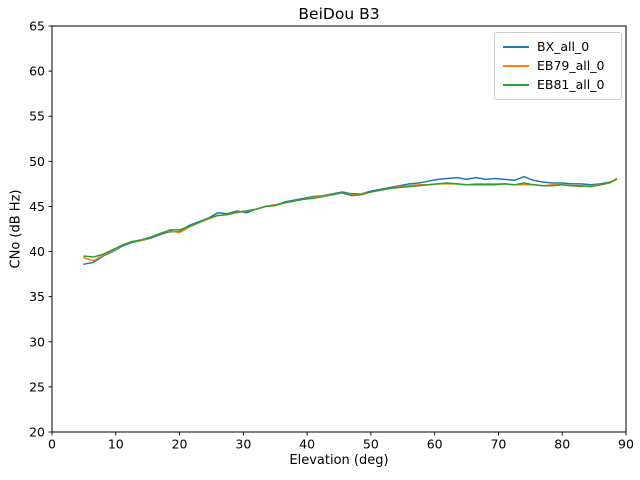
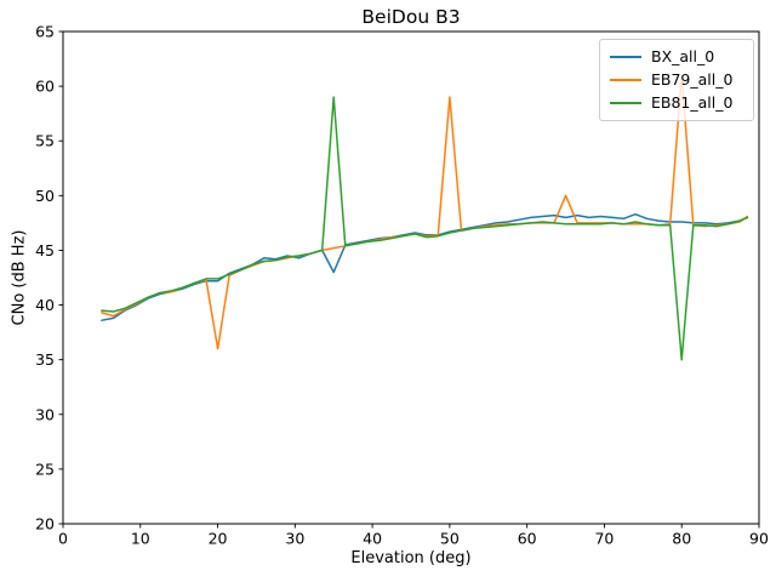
EB79_all_0/20: 42 -> 36
BX_all_0/35: 45 -> 43
EB81_all_0/35: 45 -> 59
EB79_all_0/50: 47 -> 59
EB79_all_0/65: 47 -> 50
EB79_all_0/80: 47 -> 61
EB81_all_0/80: 47 -> 35
